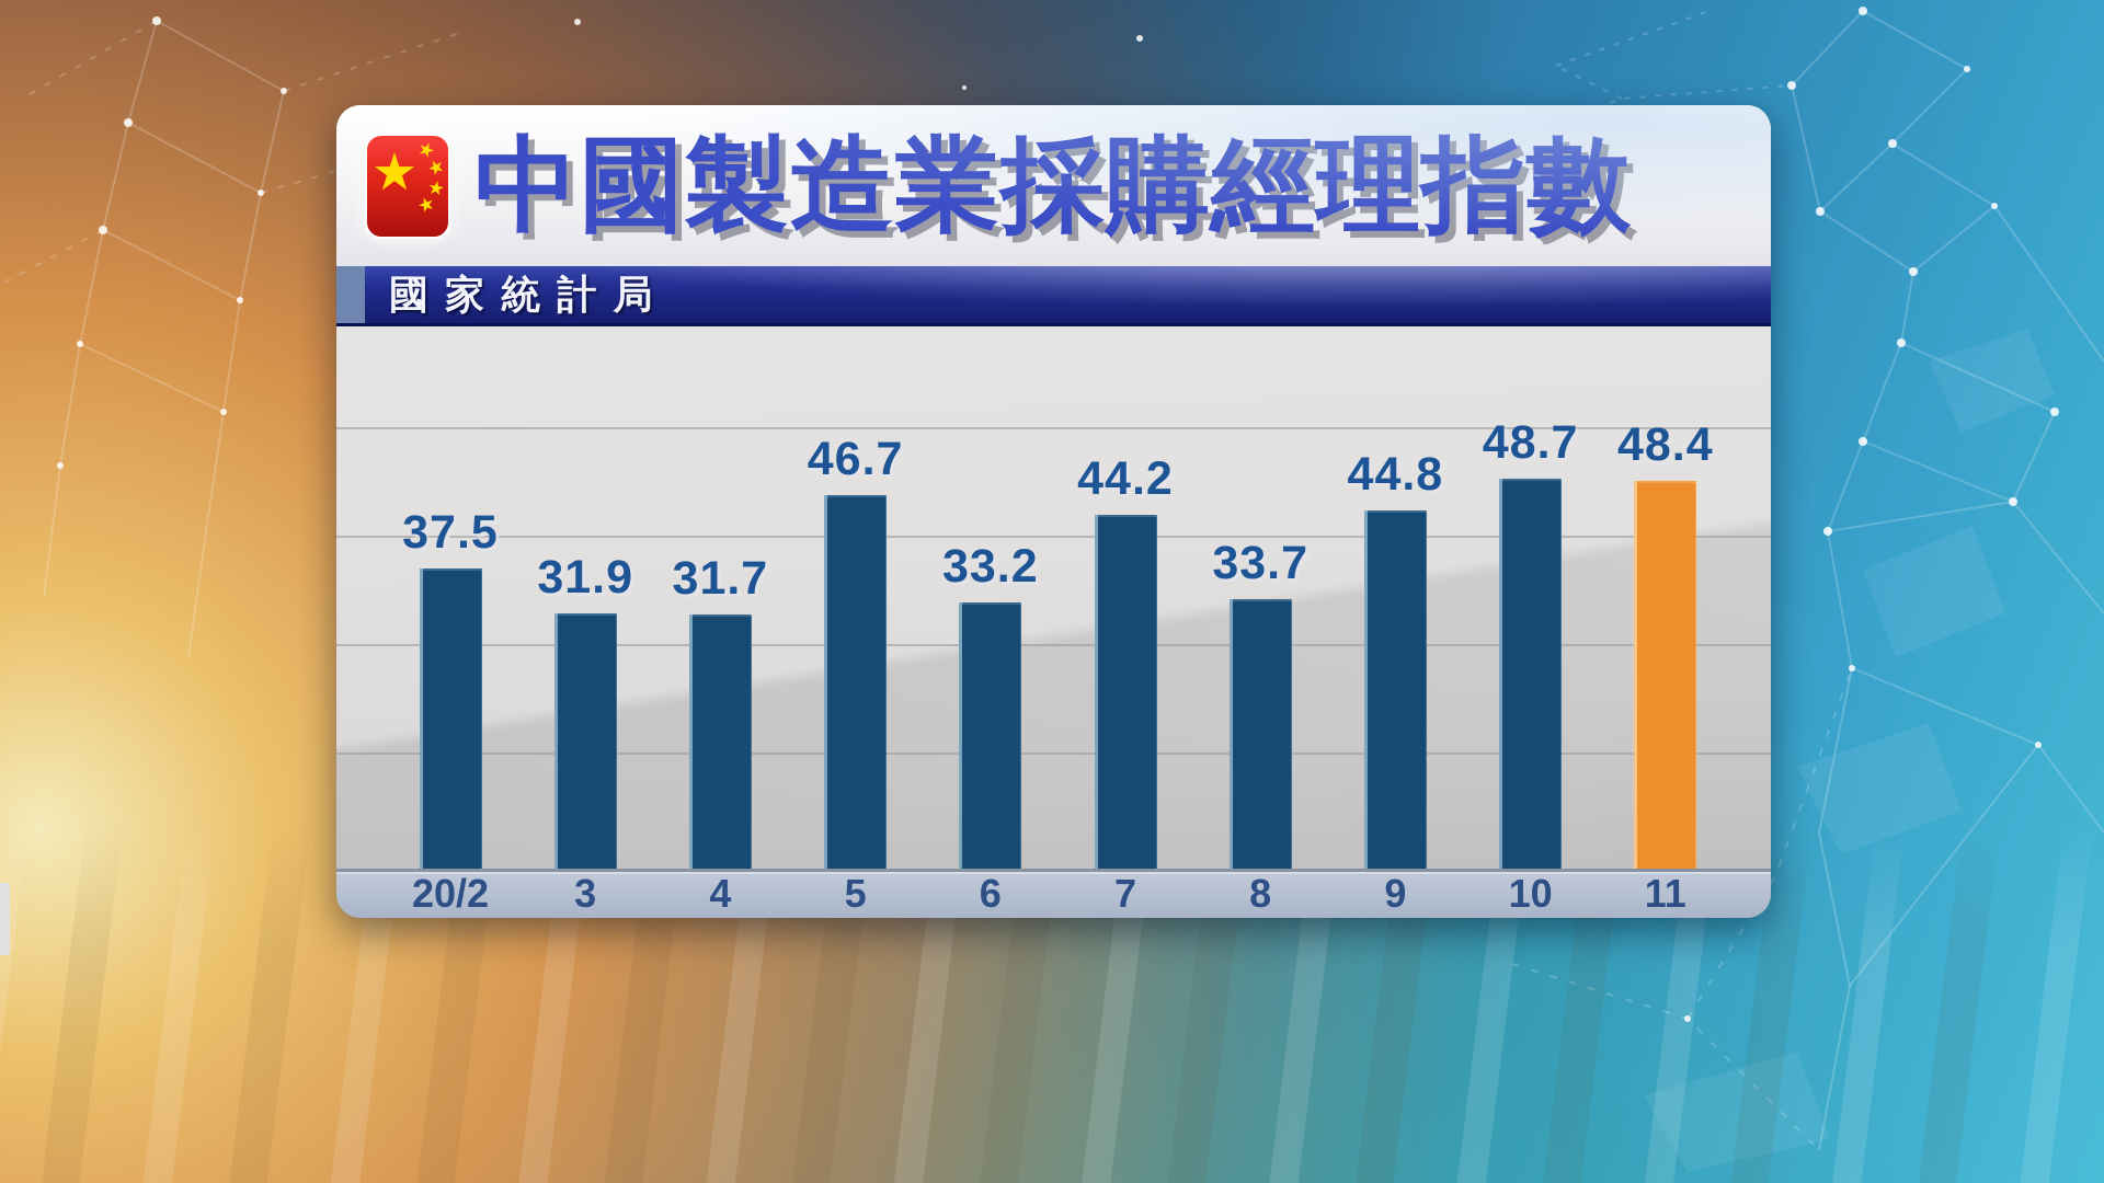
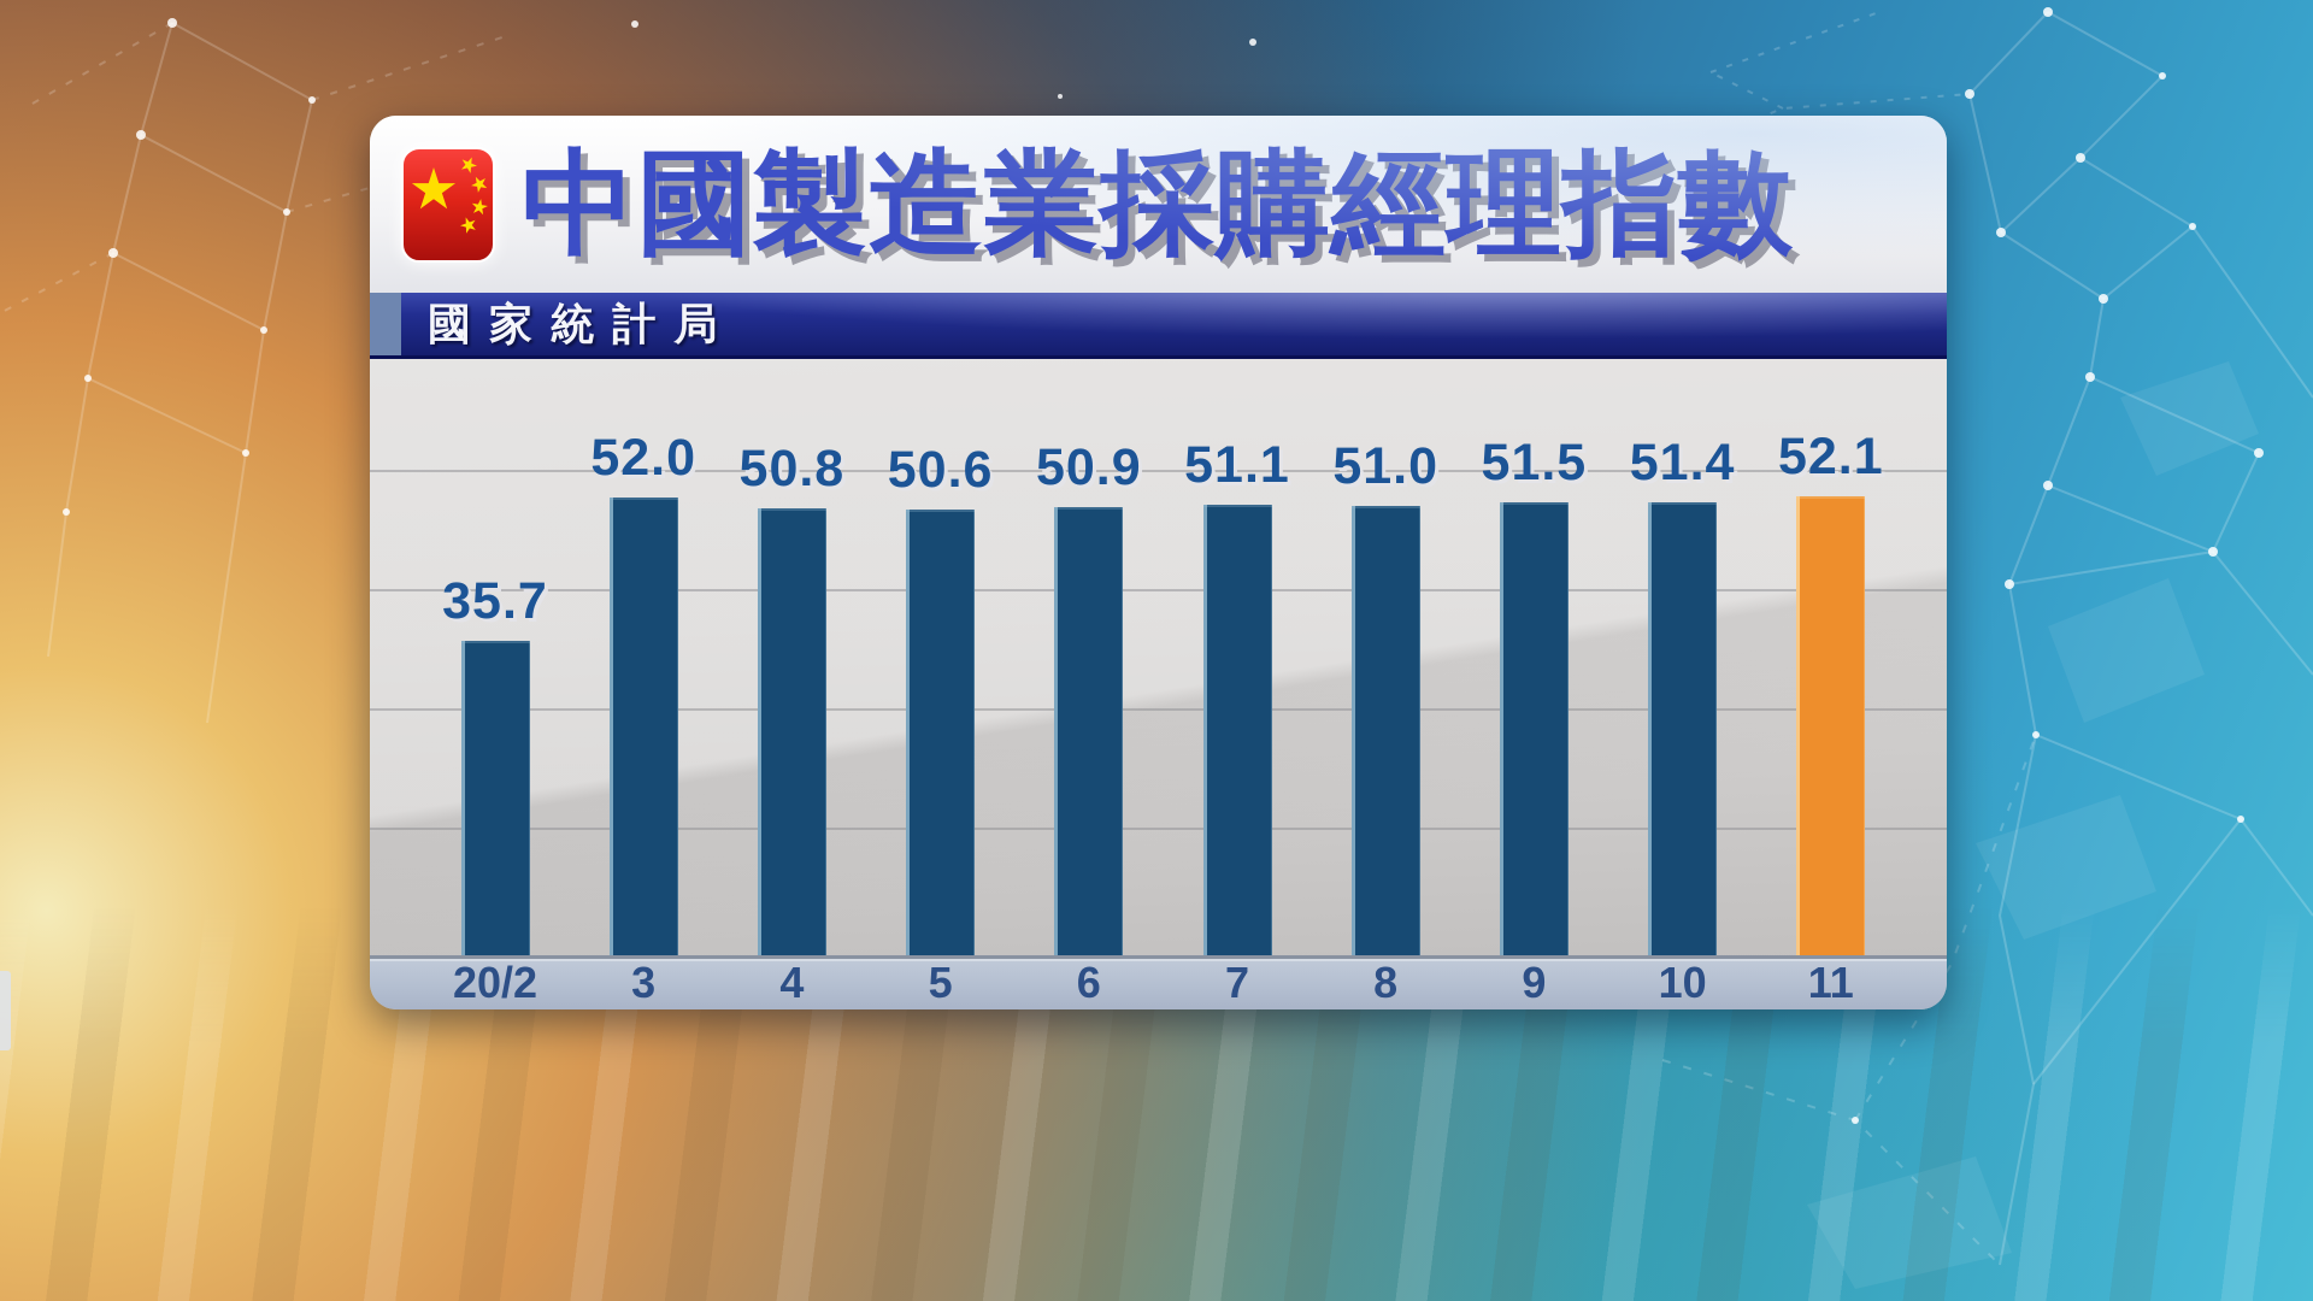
20/2: 37.5 -> 35.7
3: 31.9 -> 52.0
4: 31.7 -> 50.8
5: 46.7 -> 50.6
6: 33.2 -> 50.9
7: 44.2 -> 51.1
8: 33.7 -> 51.0
9: 44.8 -> 51.5
10: 48.7 -> 51.4
11: 48.4 -> 52.1
